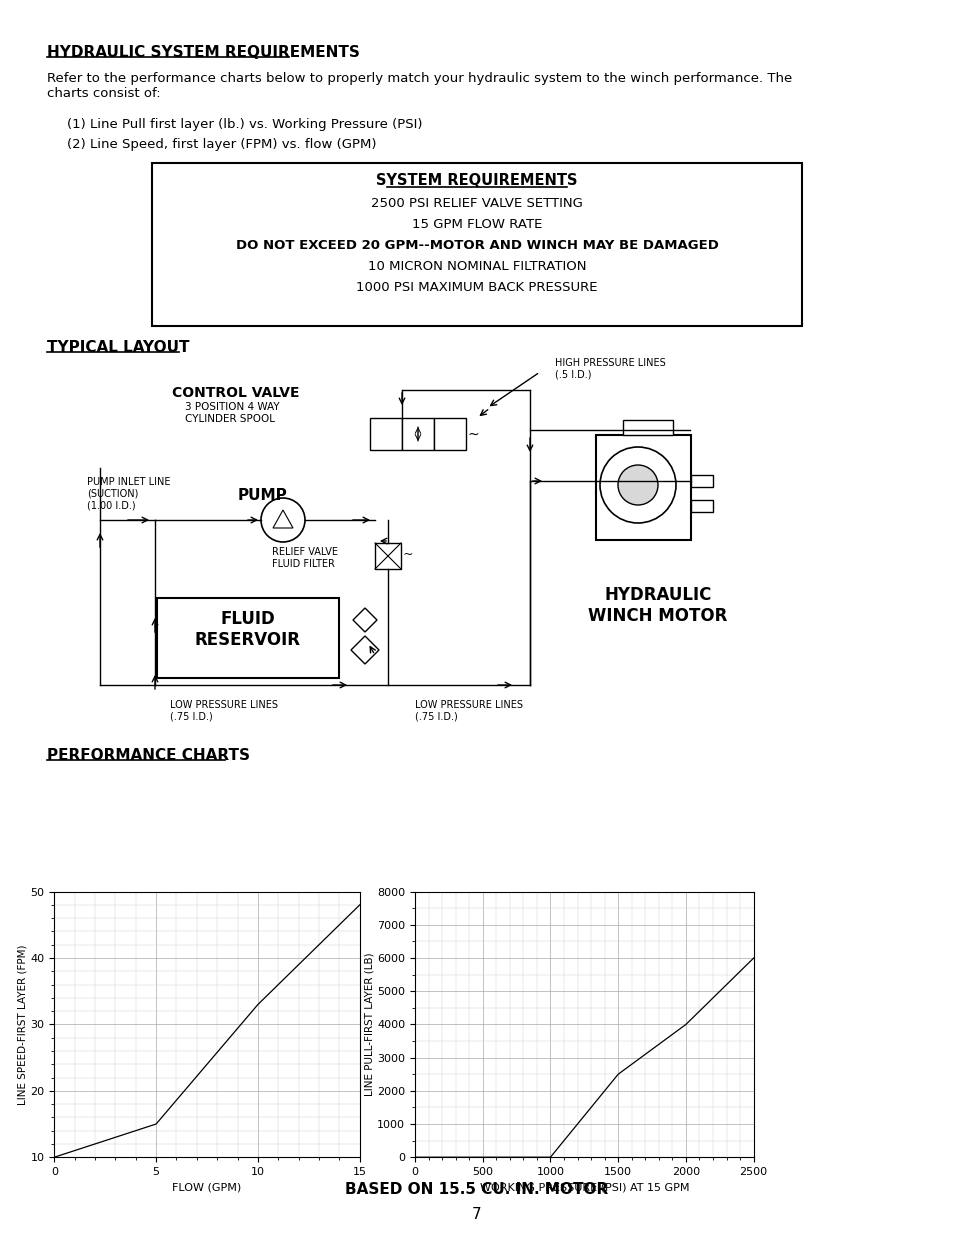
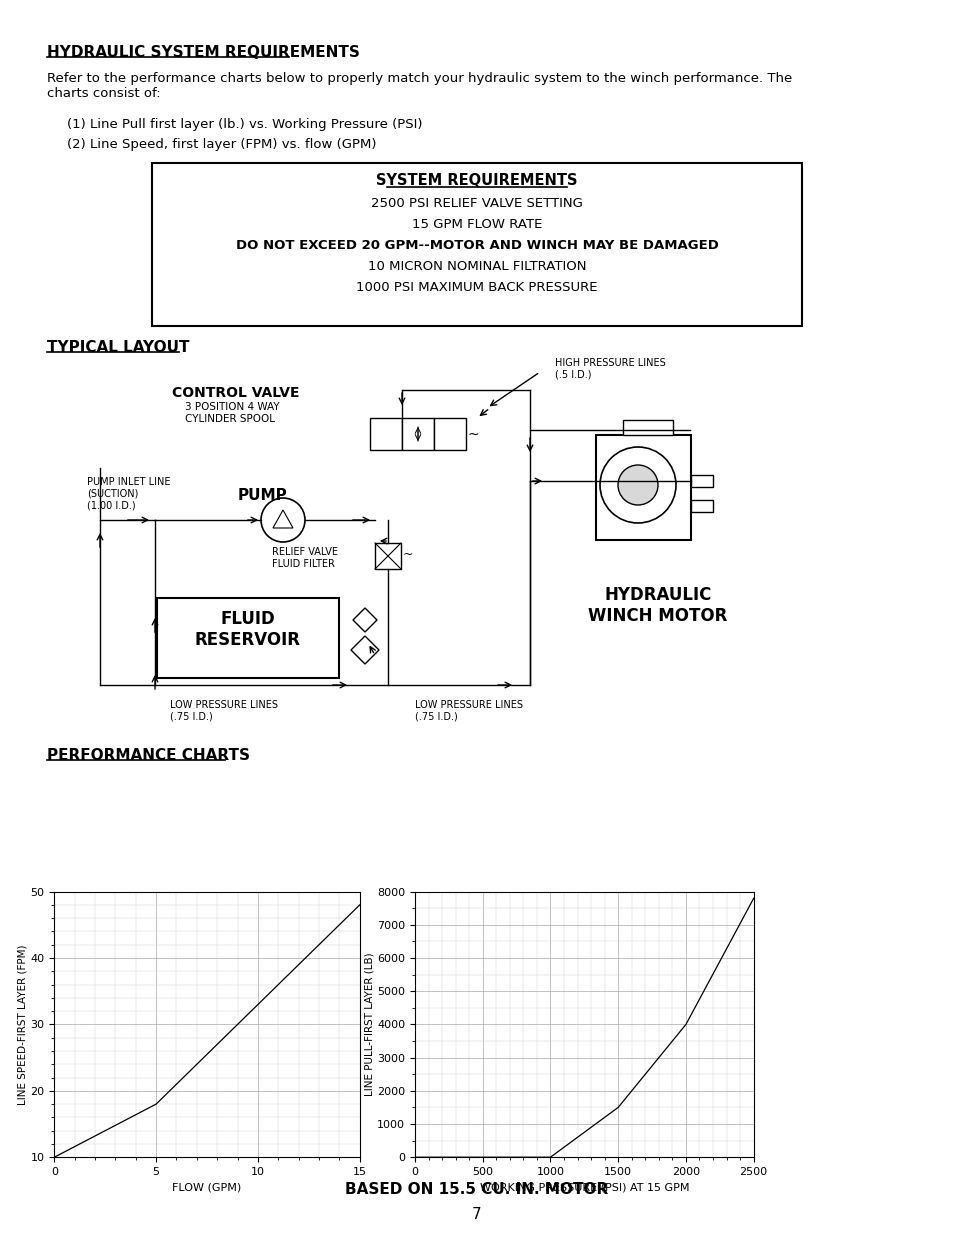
5: 15 -> 18
1500: 2500 -> 1500
2500: 6000 -> 7800
